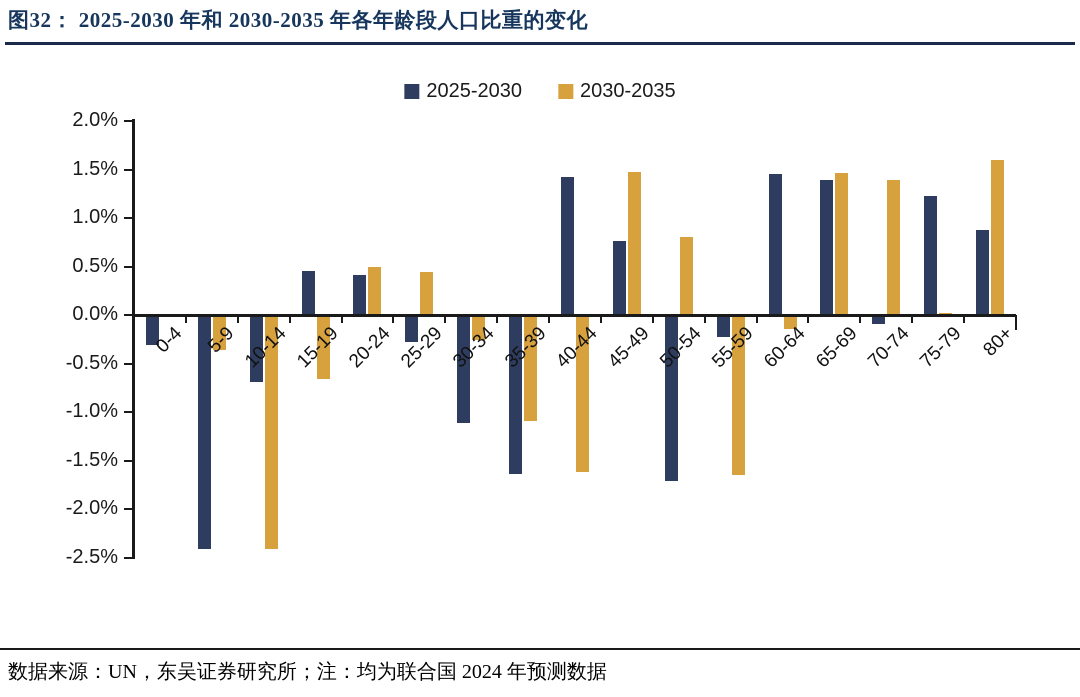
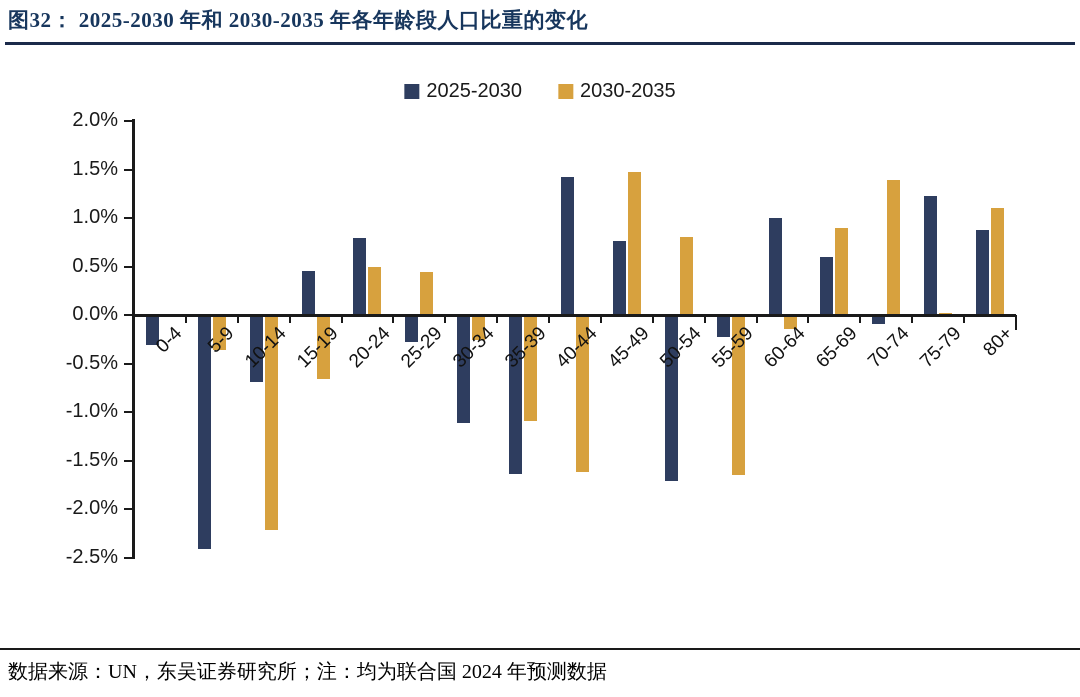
2030-2035/10-14: -2.4% -> -2.2%
2025-2030/20-24: 0.4% -> 0.8%
2025-2030/60-64: 1.4% -> 1.0%
2025-2030/65-69: 1.4% -> 0.6%
2030-2035/65-69: 1.5% -> 0.9%
2030-2035/80+: 1.6% -> 1.1%
